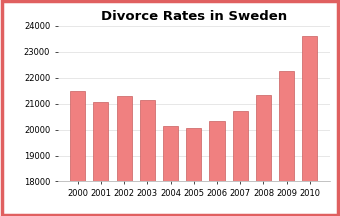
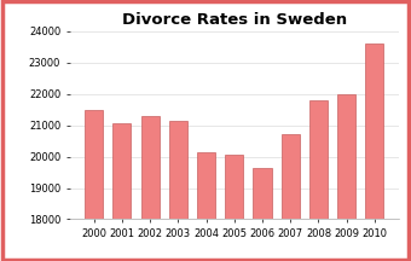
2006: 20350 -> 19650
2008: 21350 -> 21800
2009: 22250 -> 22000
